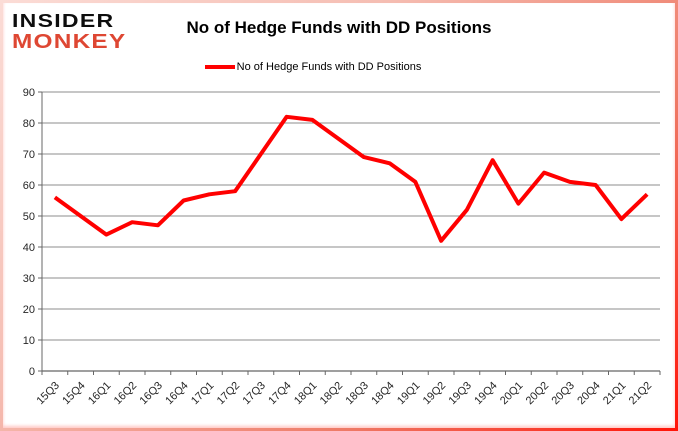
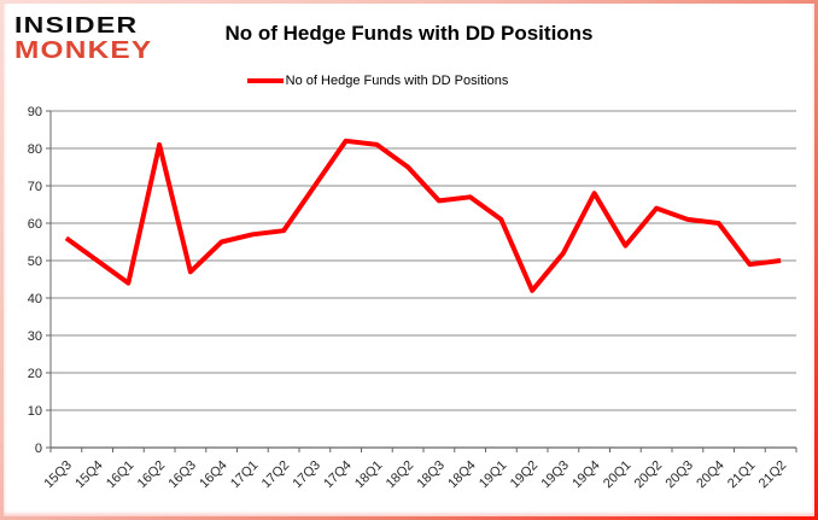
16Q2: 48 -> 81
18Q3: 69 -> 66
21Q2: 57 -> 50
